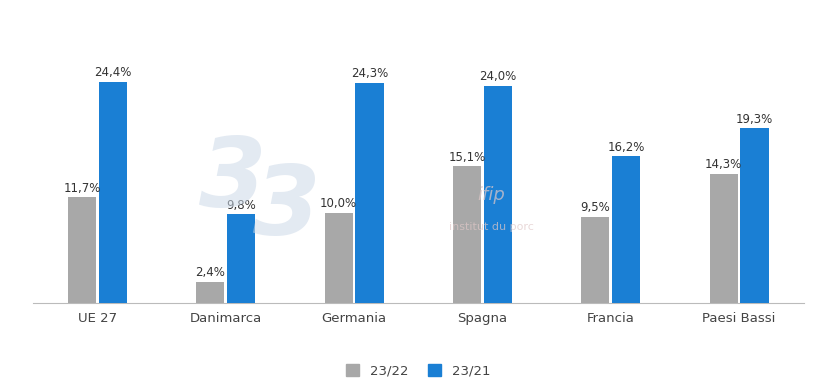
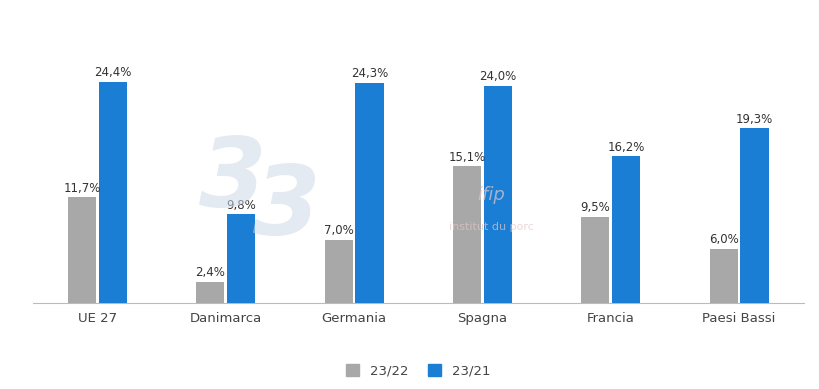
23/22/Germania: 10,0% -> 7,0%
23/22/Paesi Bassi: 14,3% -> 6,0%
